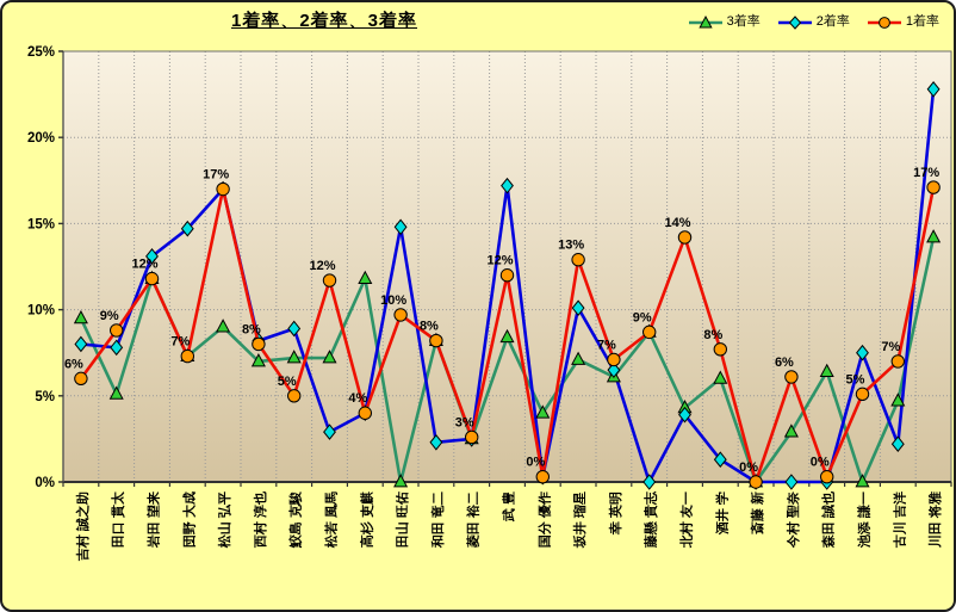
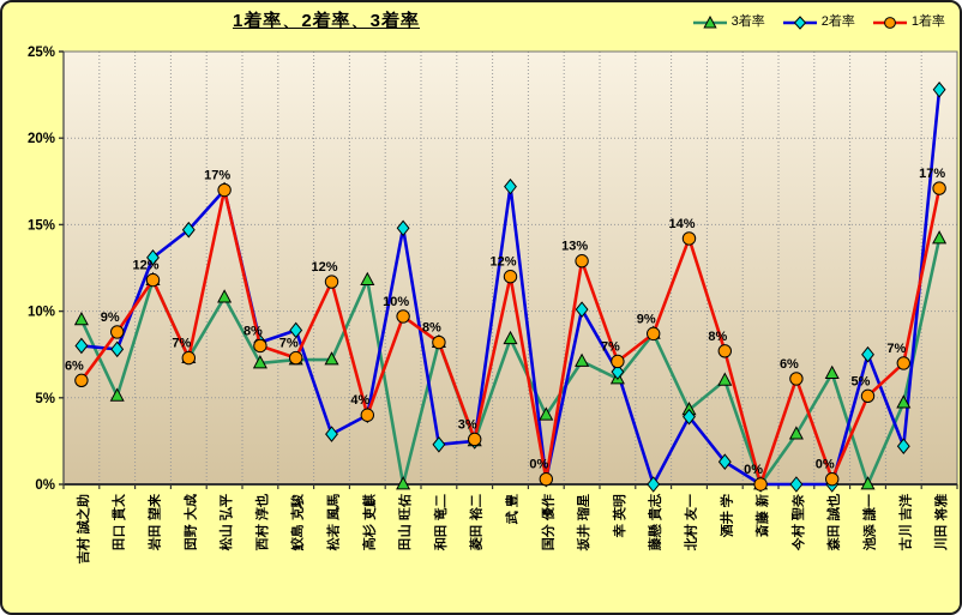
3着率/松山 弘平: 9.0% -> 10.8%
1着率/鮫島 克駿: 5% -> 7%
